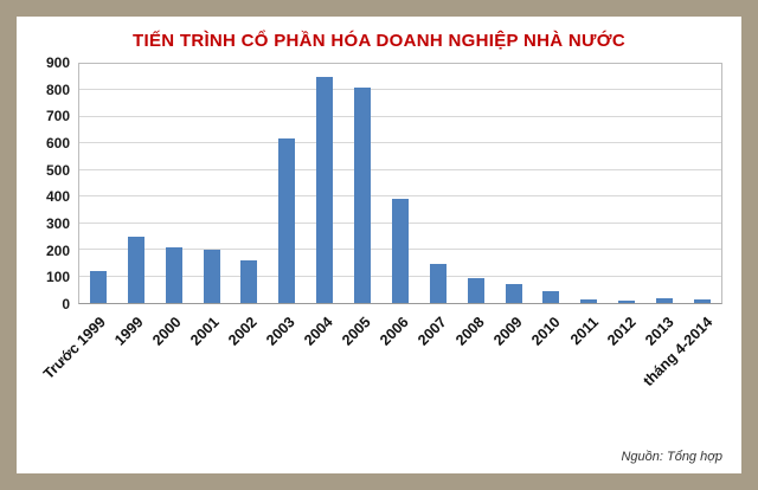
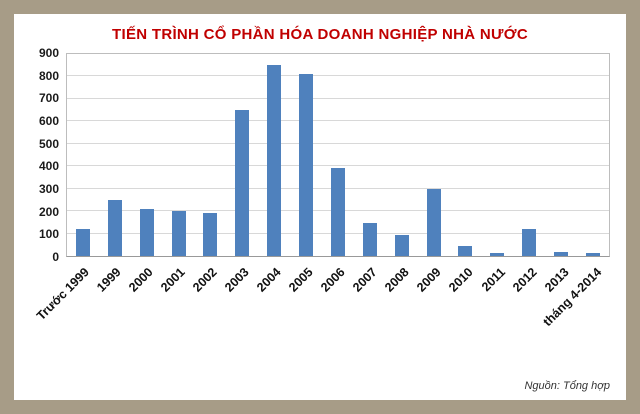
2002: 160 -> 190
2003: 620 -> 650
2009: 70 -> 300
2012: 10 -> 120
